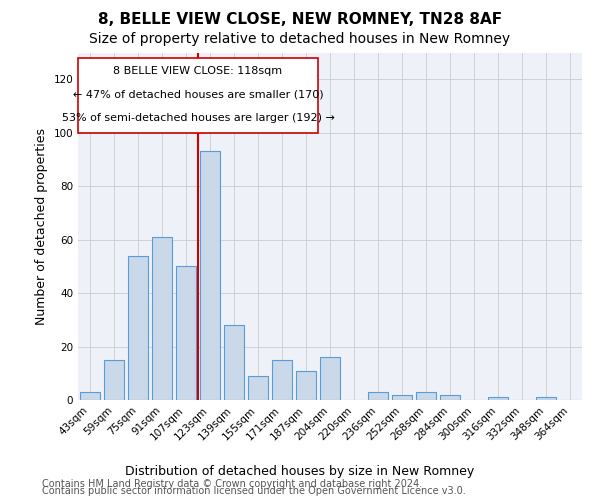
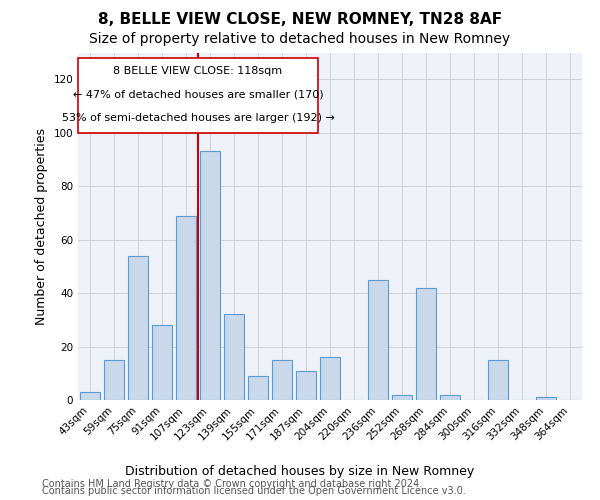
91sqm: 61 -> 28
107sqm: 50 -> 69
139sqm: 28 -> 32
236sqm: 3 -> 45
268sqm: 3 -> 42
316sqm: 1 -> 15
